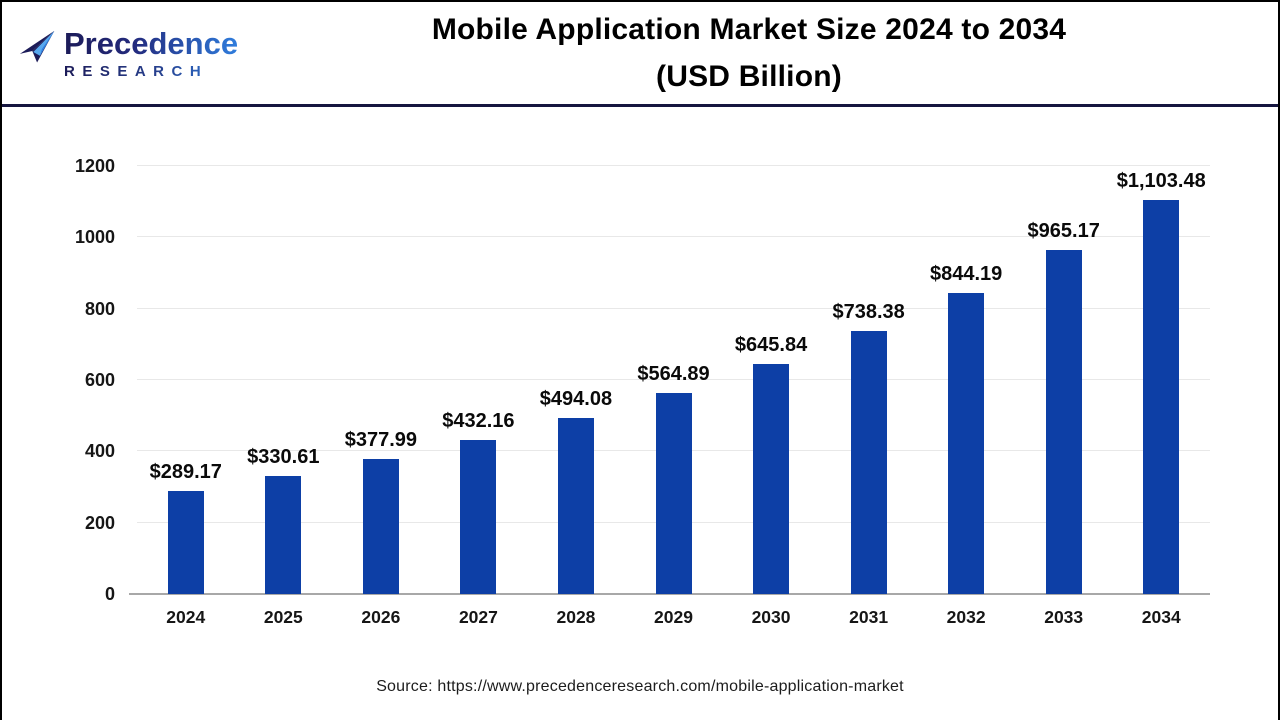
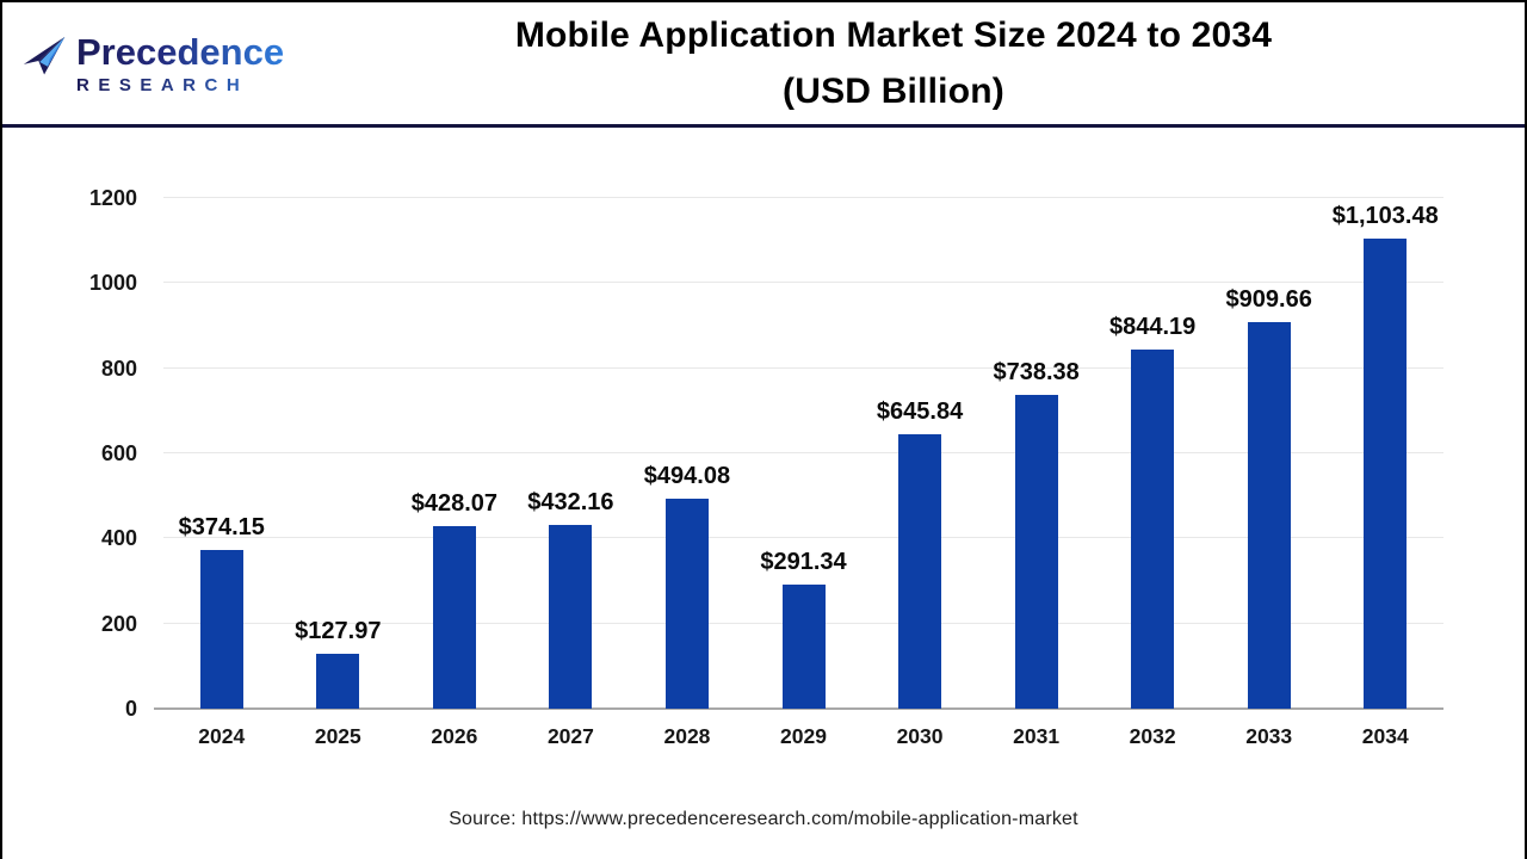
2024: $289.17 -> $374.15
2025: $330.61 -> $127.97
2026: $377.99 -> $428.07
2029: $564.89 -> $291.34
2033: $965.17 -> $909.66
